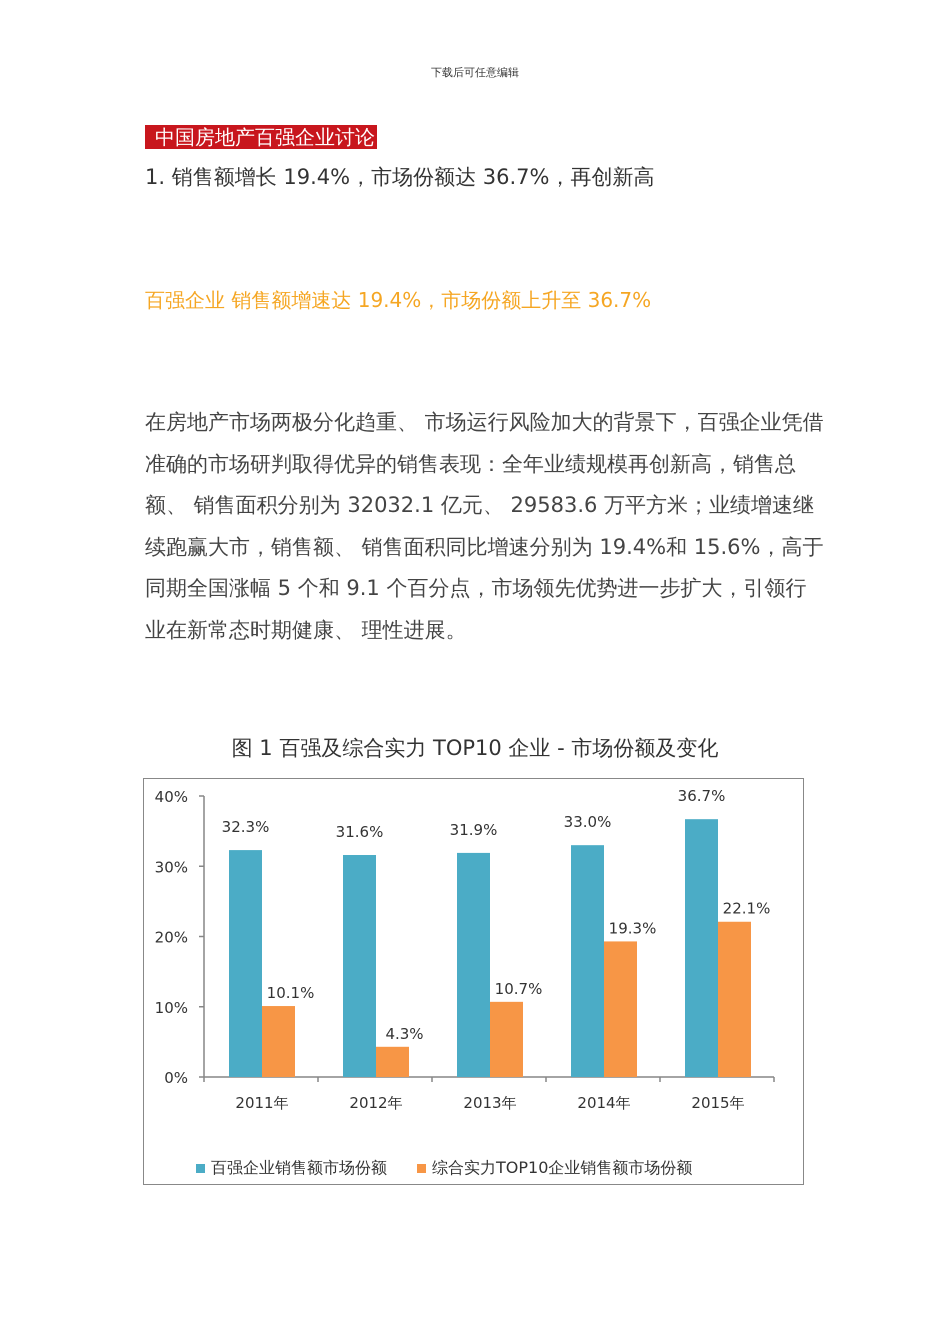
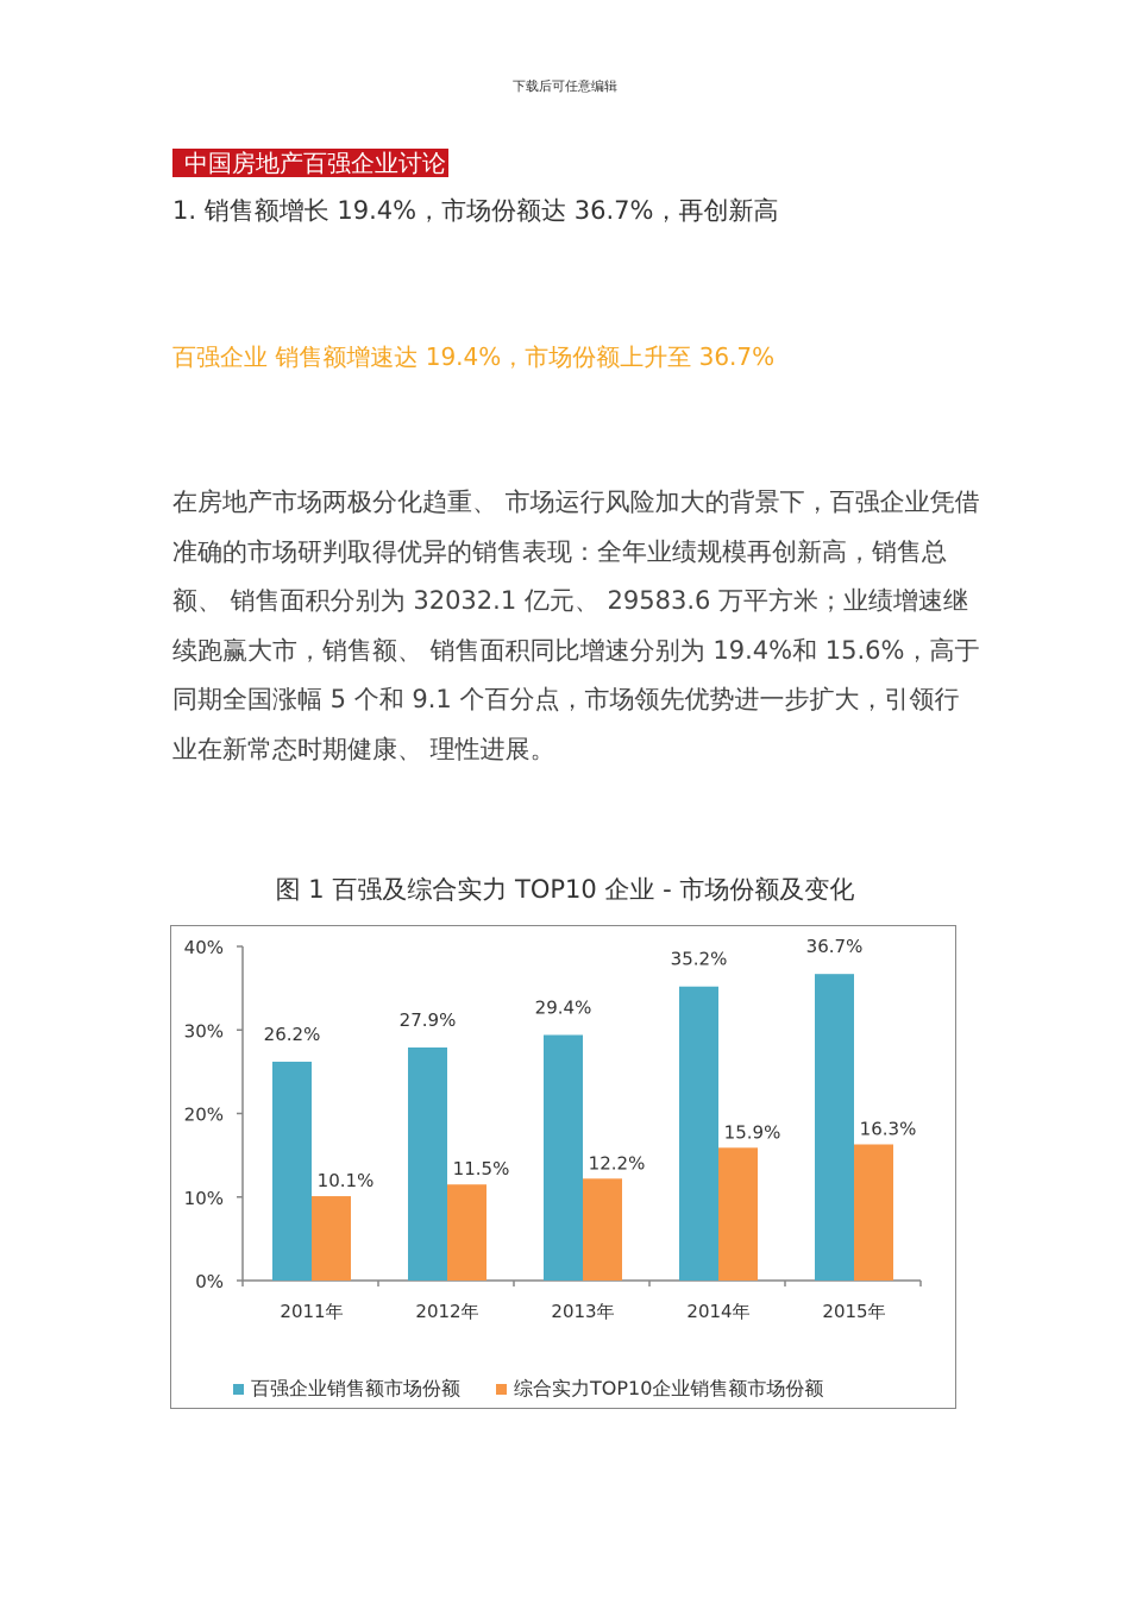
百强企业销售额市场份额/2011年: 32.3% -> 26.2%
百强企业销售额市场份额/2012年: 31.6% -> 27.9%
综合实力TOP10企业销售额市场份额/2012年: 4.3% -> 11.5%
百强企业销售额市场份额/2013年: 31.9% -> 29.4%
综合实力TOP10企业销售额市场份额/2013年: 10.7% -> 12.2%
百强企业销售额市场份额/2014年: 33.0% -> 35.2%
综合实力TOP10企业销售额市场份额/2014年: 19.3% -> 15.9%
综合实力TOP10企业销售额市场份额/2015年: 22.1% -> 16.3%
